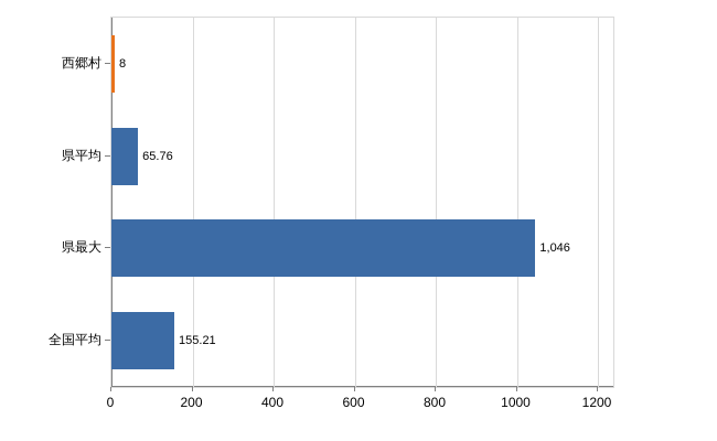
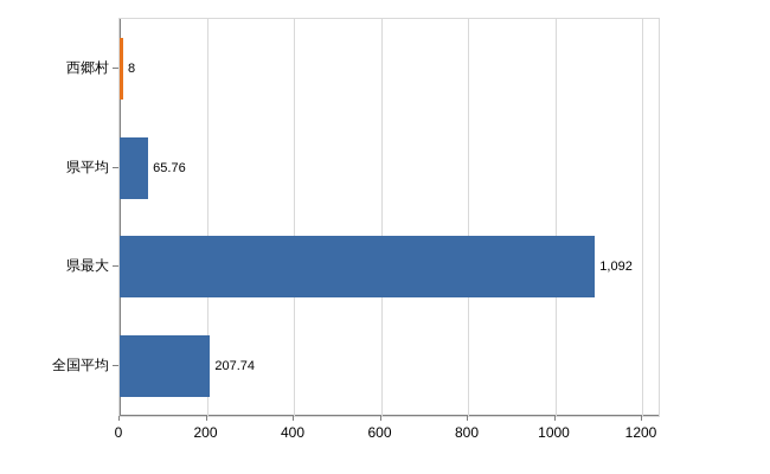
県最大: 1,046 -> 1,092
全国平均: 155.21 -> 207.74
